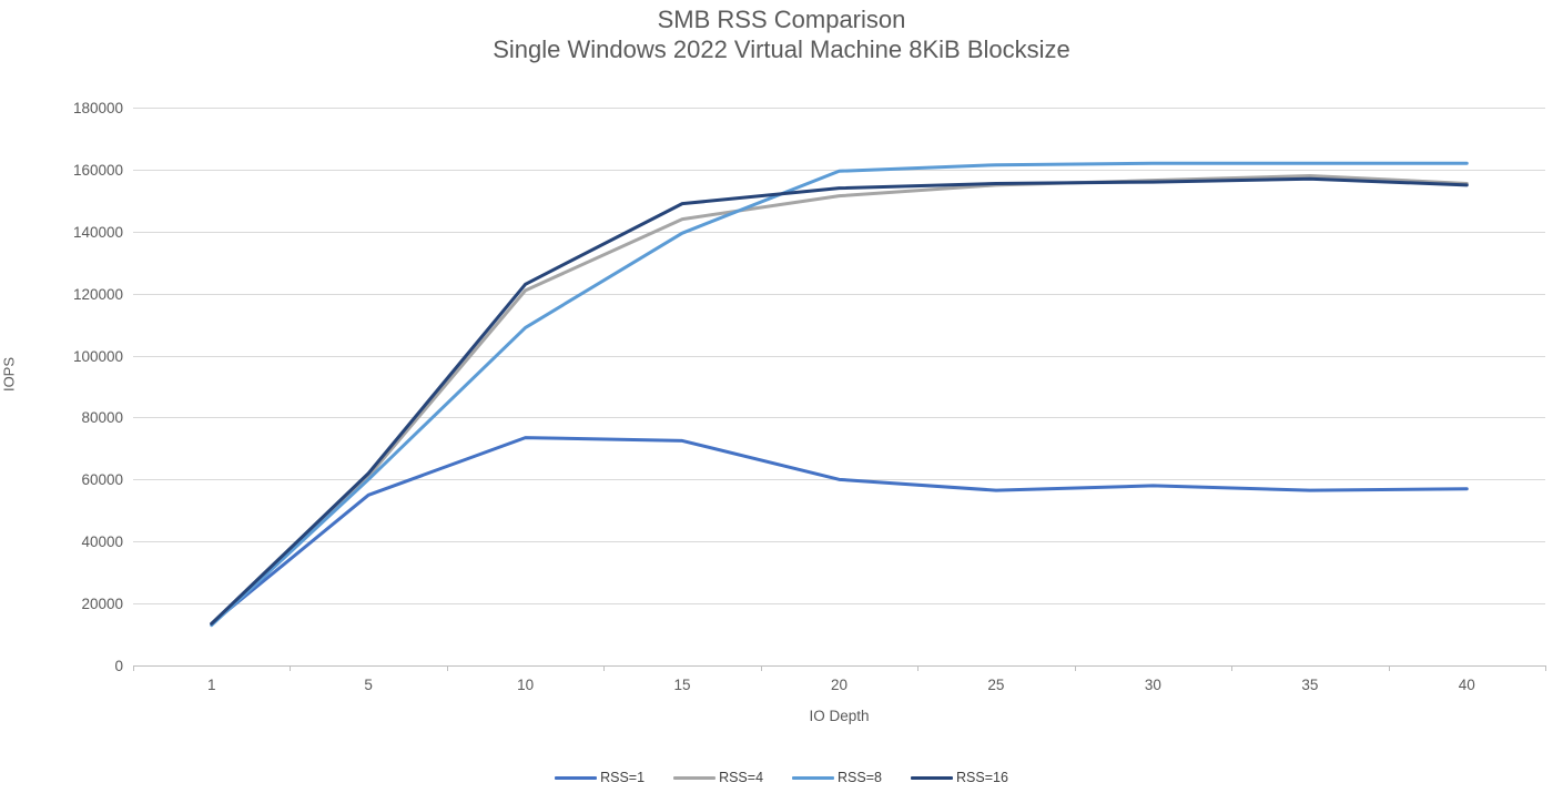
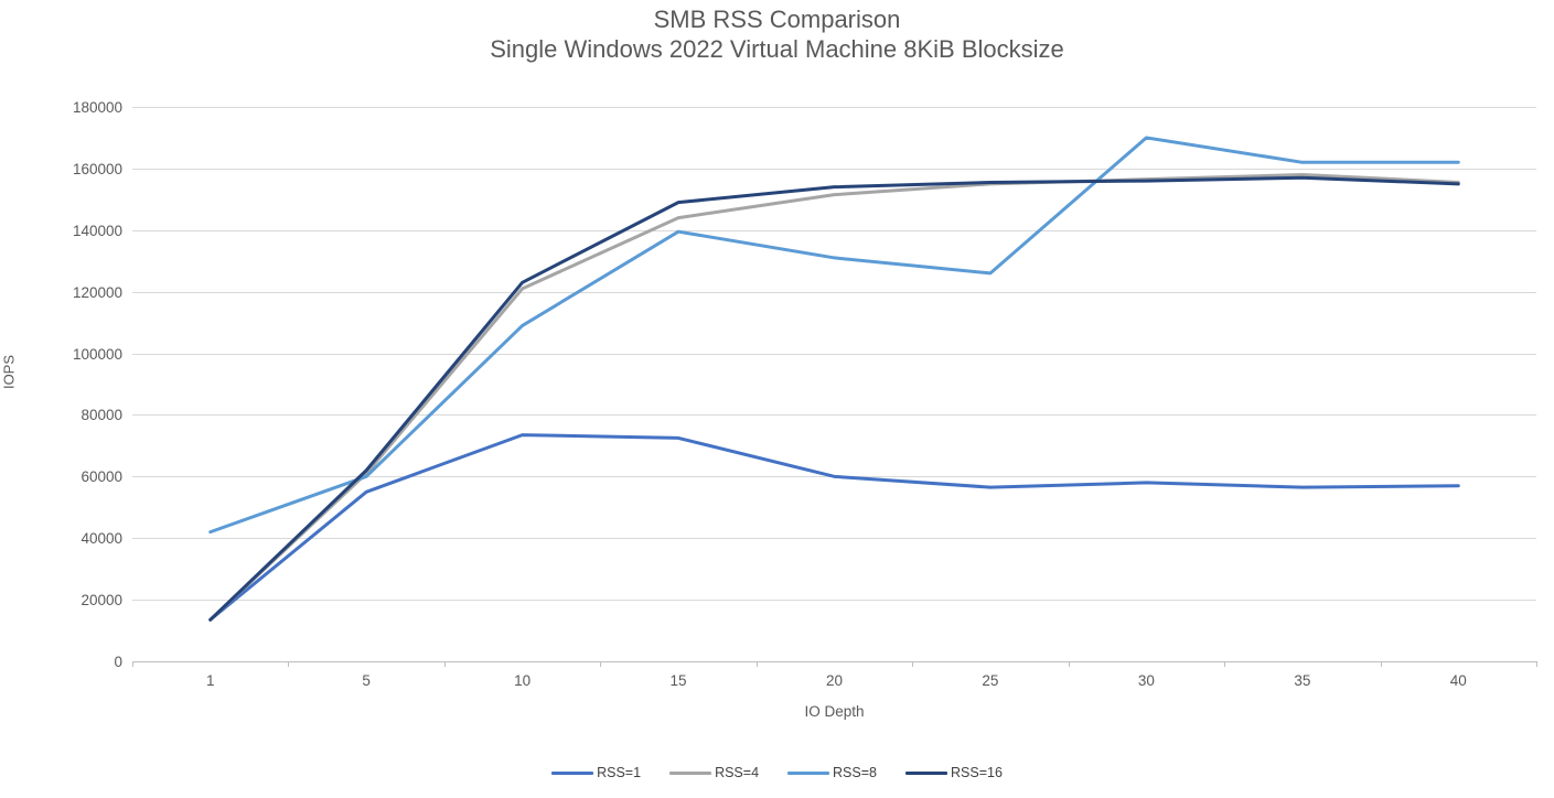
RSS=8/1: 13000 -> 42000
RSS=8/20: 160000 -> 131000
RSS=8/25: 162000 -> 126000
RSS=8/30: 162000 -> 170000
